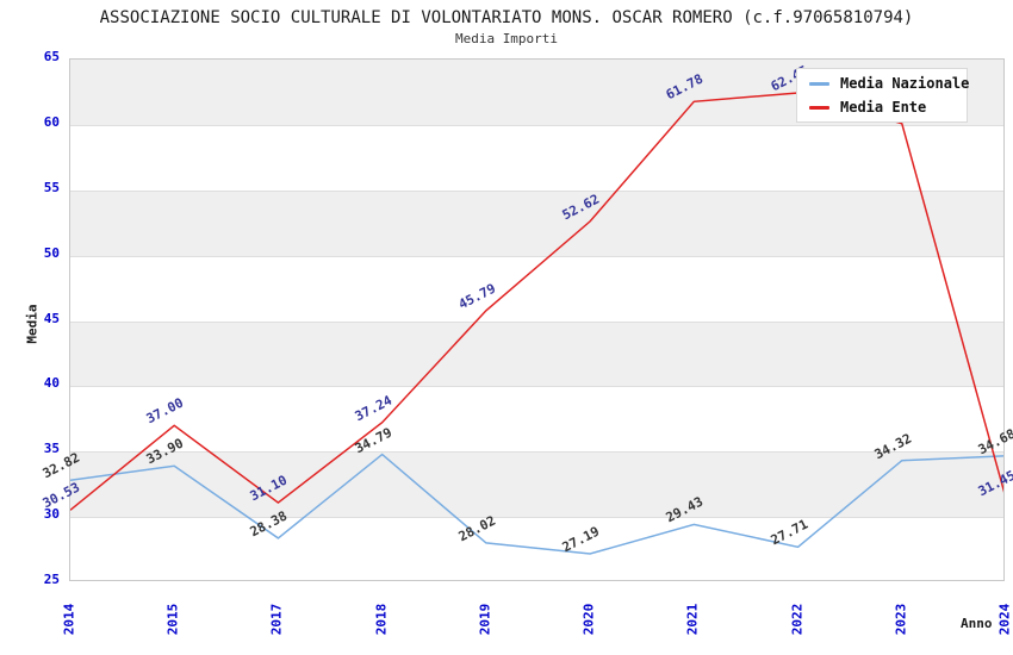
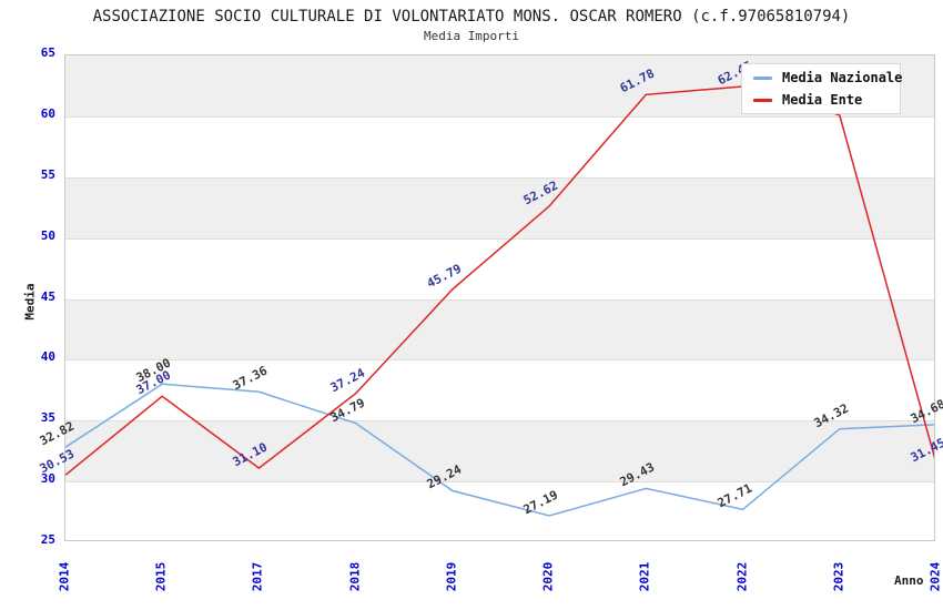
Media Nazionale/2015: 33.90 -> 38.00
Media Nazionale/2017: 28.38 -> 37.36
Media Nazionale/2019: 28.02 -> 29.24
